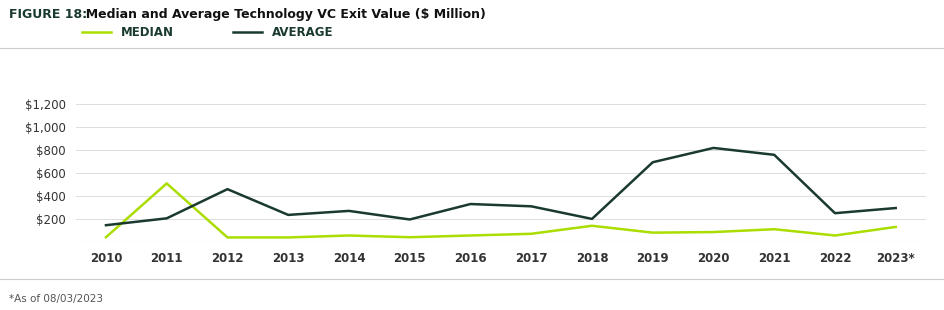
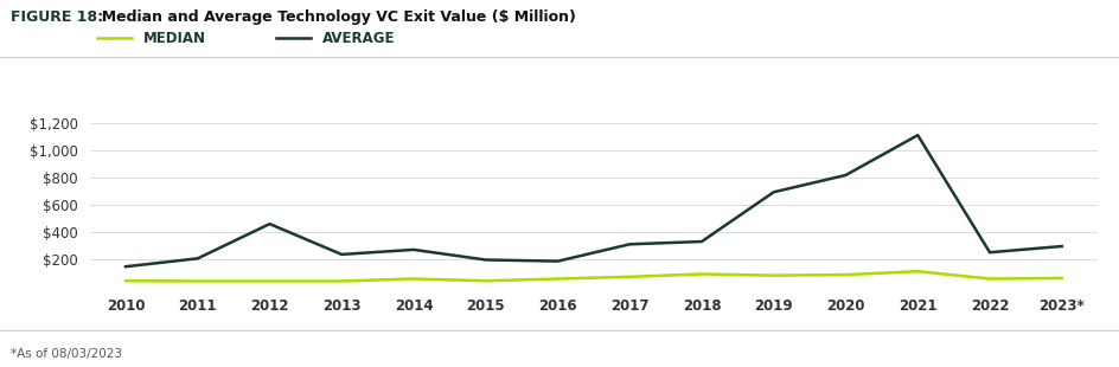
MEDIAN/2011: $510 -> $40
AVERAGE/2016: $330 -> $180
MEDIAN/2018: $140 -> $90
AVERAGE/2018: $200 -> $330
AVERAGE/2021: $760 -> $1,120
MEDIAN/2023*: $130 -> $60
